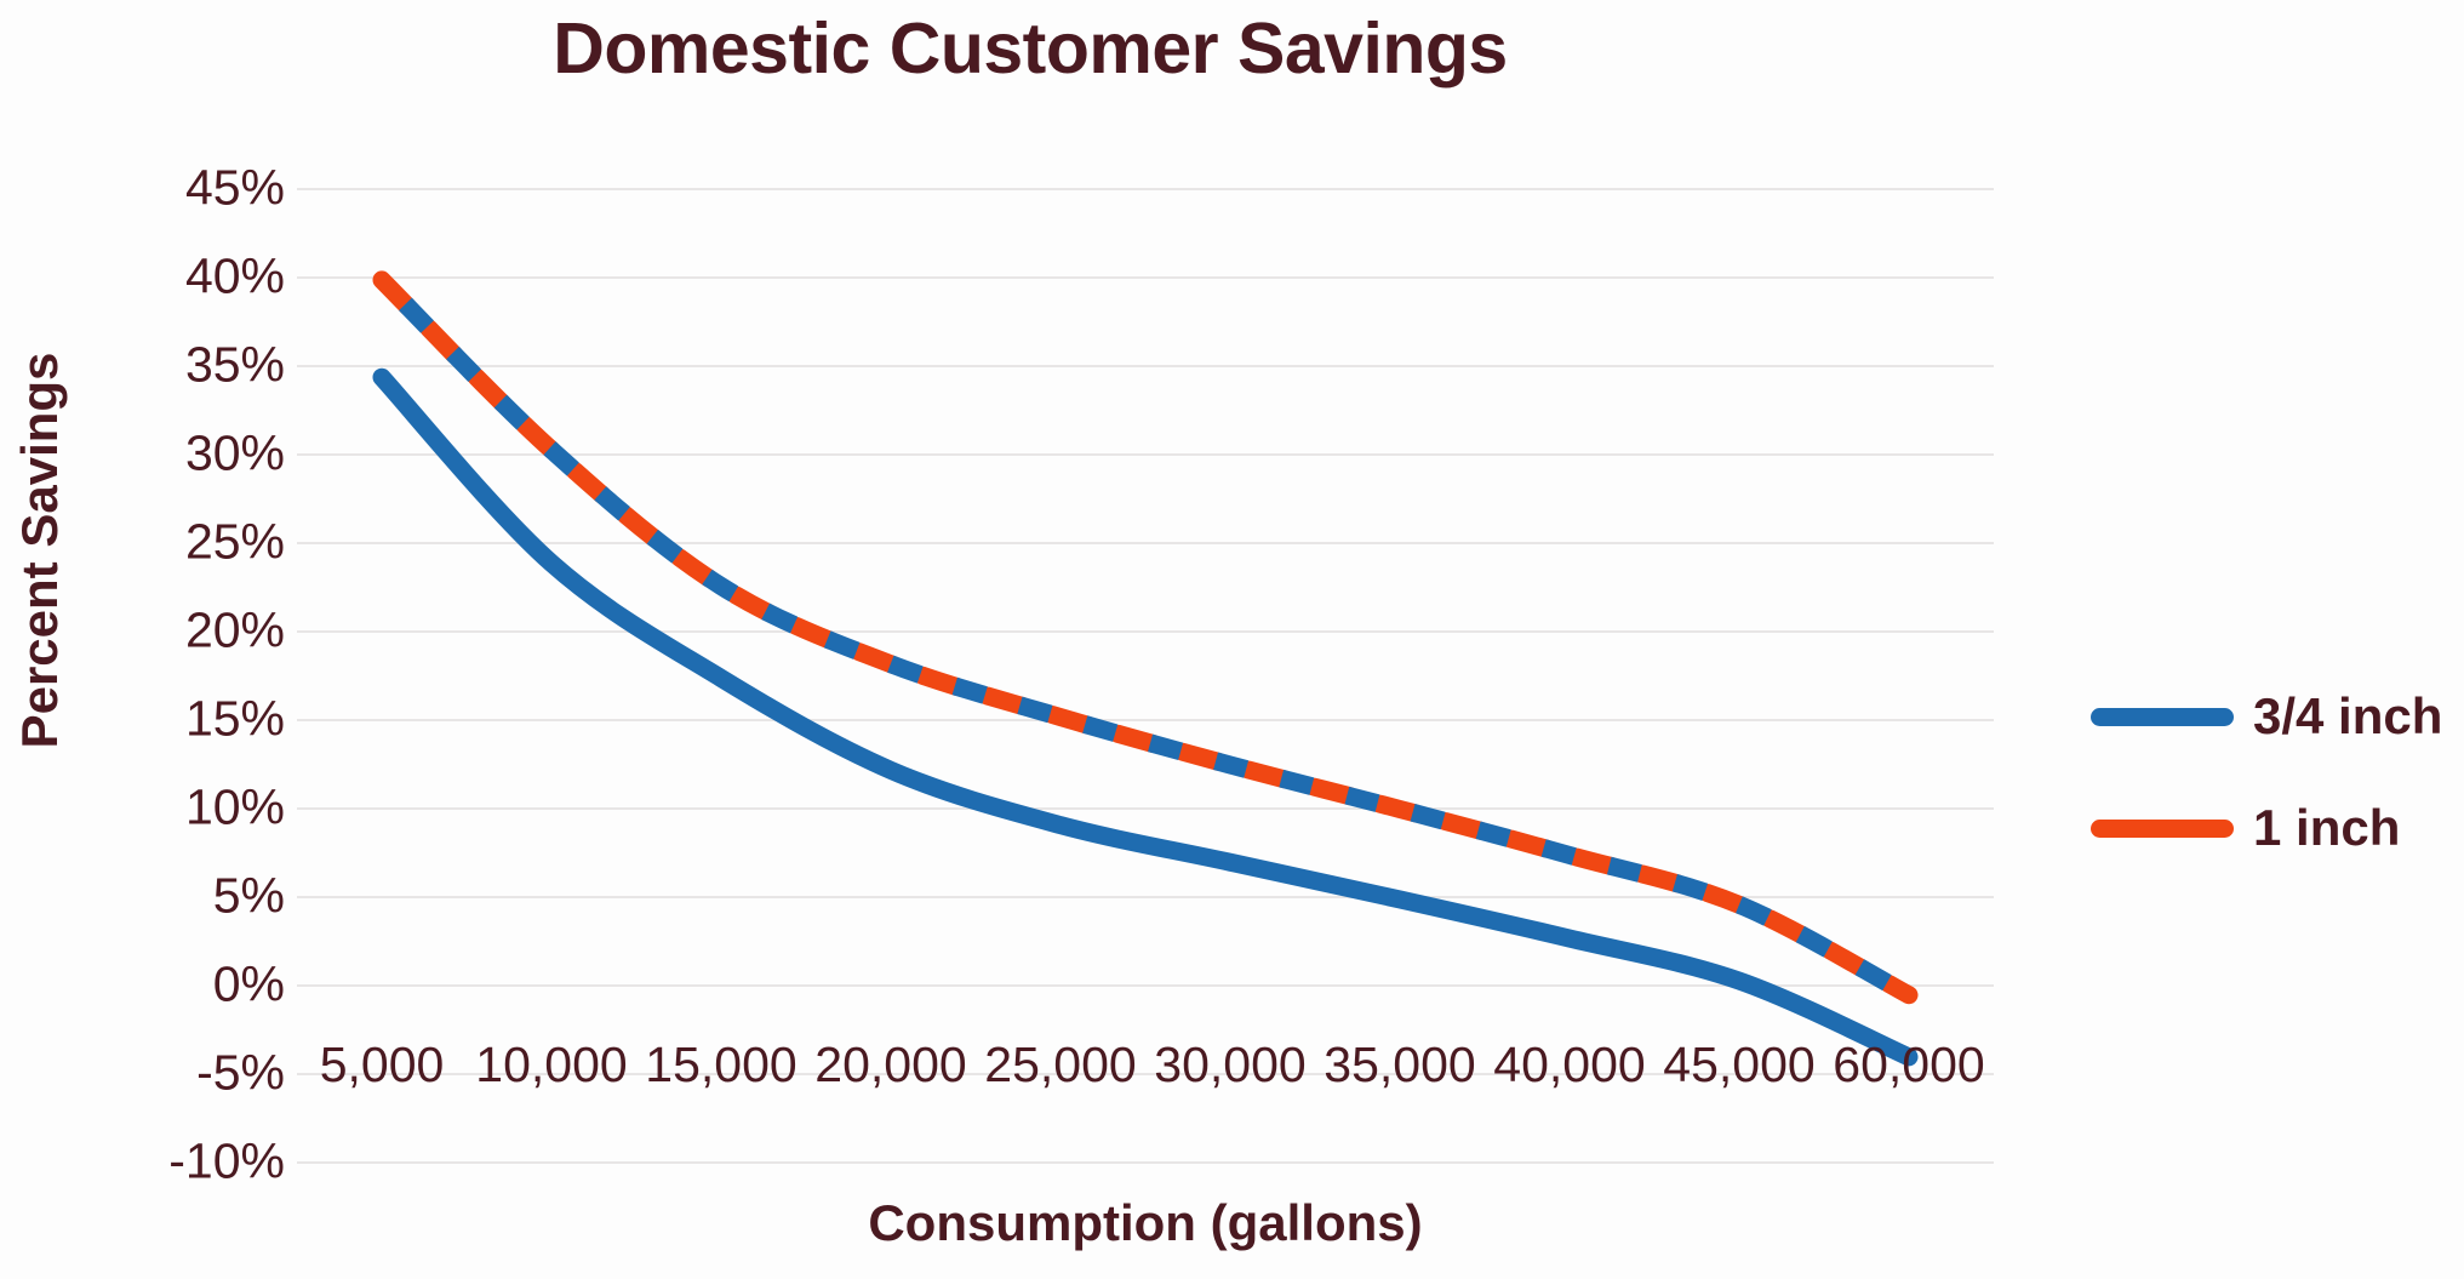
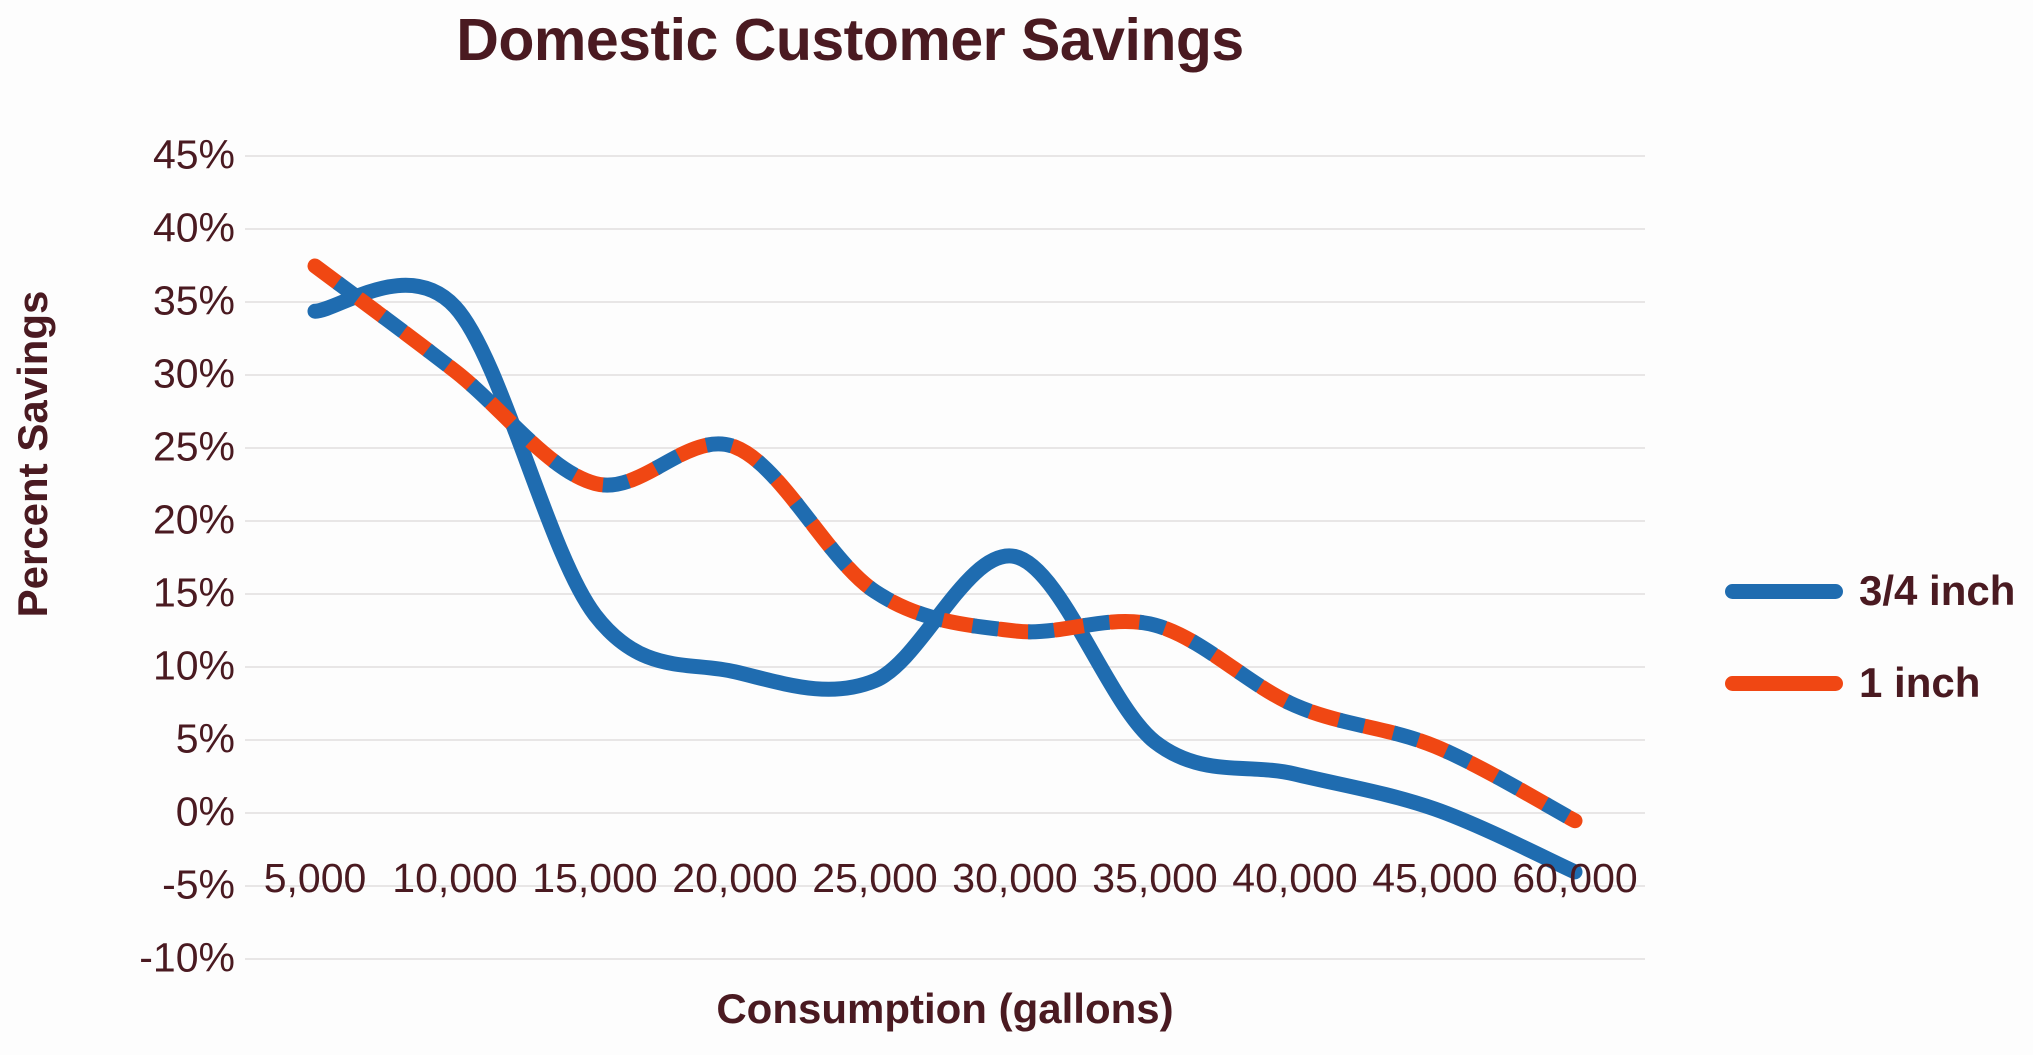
1 inch/5,000: 39.8% -> 37.4%
3/4 inch/10,000: 23.8% -> 34.6%
3/4 inch/15,000: 17.3% -> 13.5%
3/4 inch/20,000: 12.1% -> 9.6%
1 inch/20,000: 18.1% -> 25.0%
3/4 inch/30,000: 6.9% -> 17.5%
1 inch/35,000: 9.9% -> 12.8%
